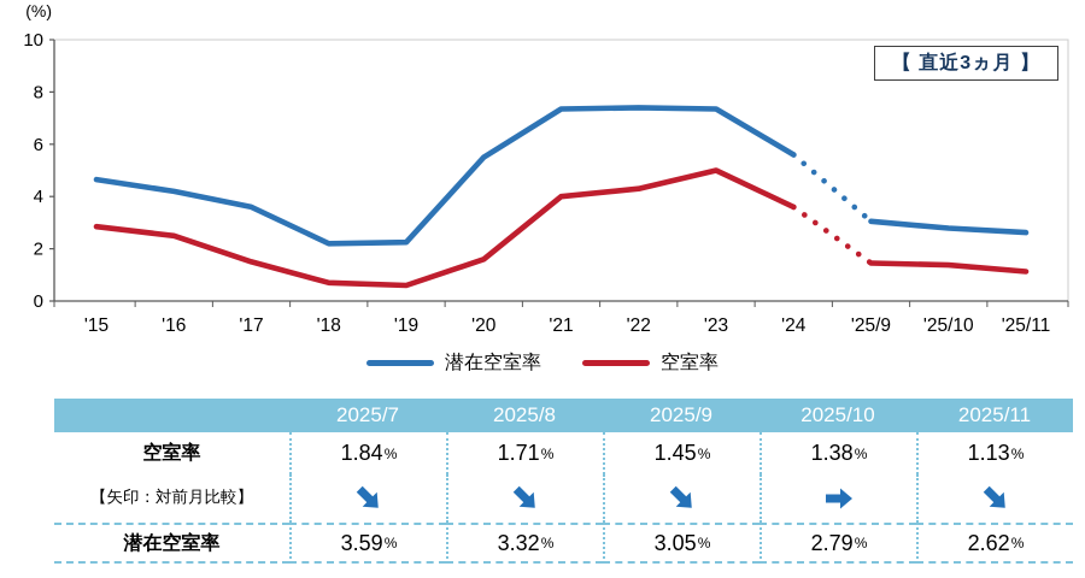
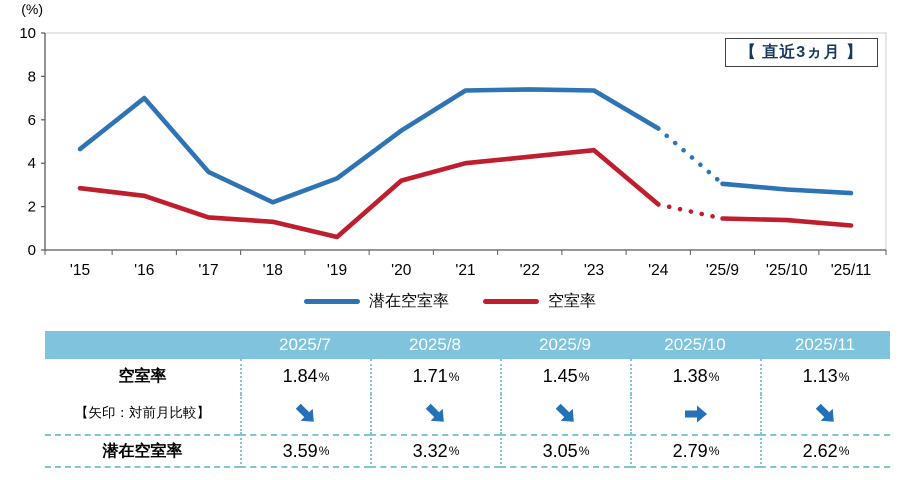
潜在空室率/'16: 4.2 -> 7.0
空室率/'18: 0.7 -> 1.3
潜在空室率/'19: 2.2 -> 3.3
空室率/'20: 1.6 -> 3.2
空室率/'23: 5.0 -> 4.6
空室率/'24: 3.6 -> 2.1
